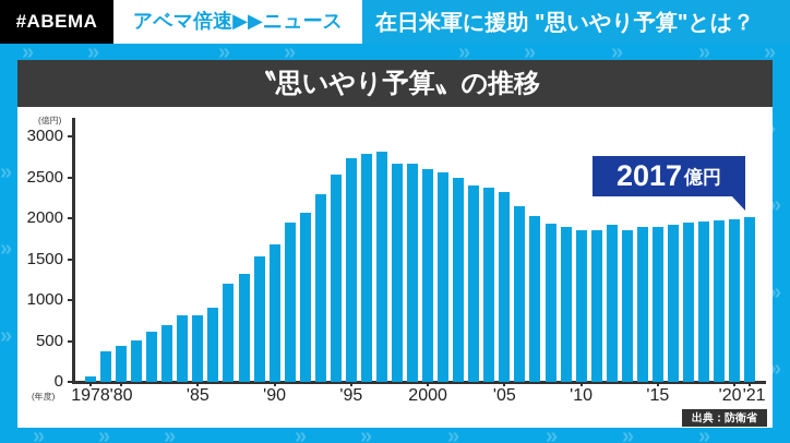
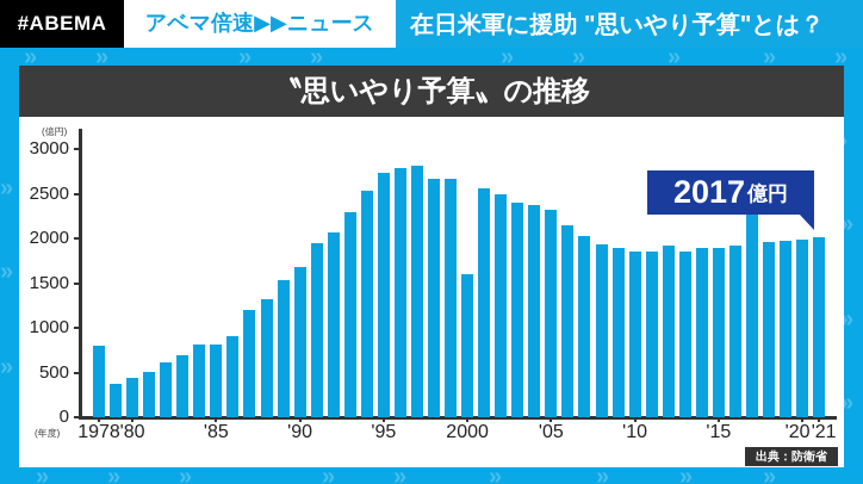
1978: 100 -> 800
2000: 2600 -> 1600
2017: 2000 -> 2400
